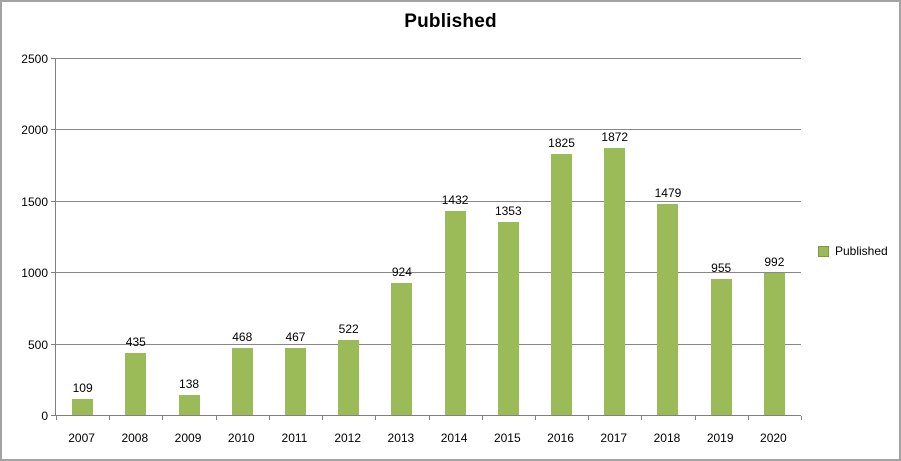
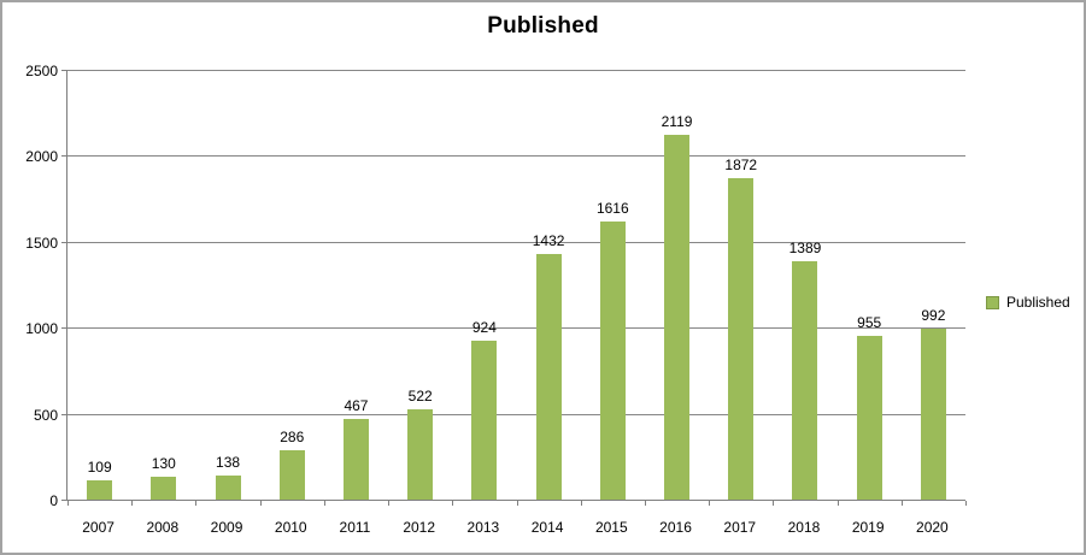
2008: 435 -> 130
2010: 468 -> 286
2015: 1353 -> 1616
2016: 1825 -> 2119
2018: 1479 -> 1389
